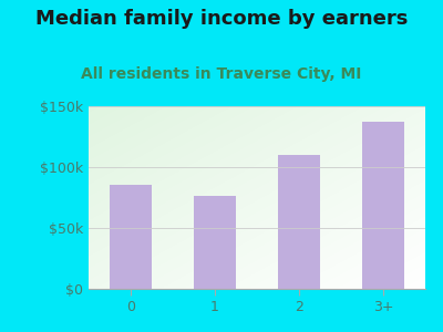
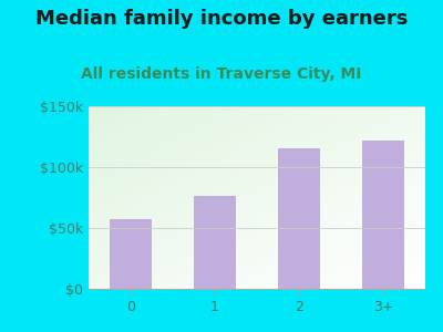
0: $85k -> $57k
2: $110k -> $115k
3+: $137k -> $122k
